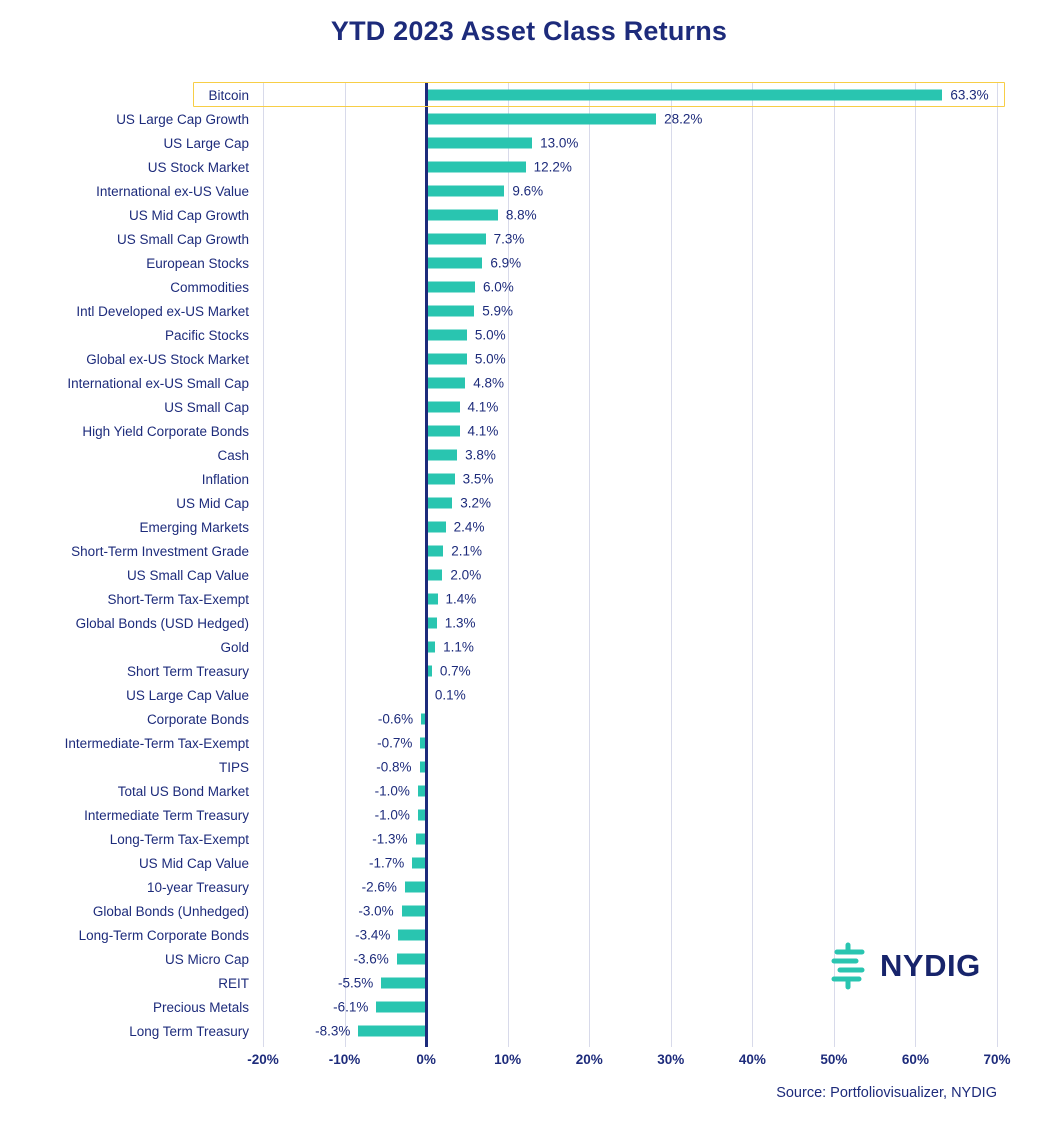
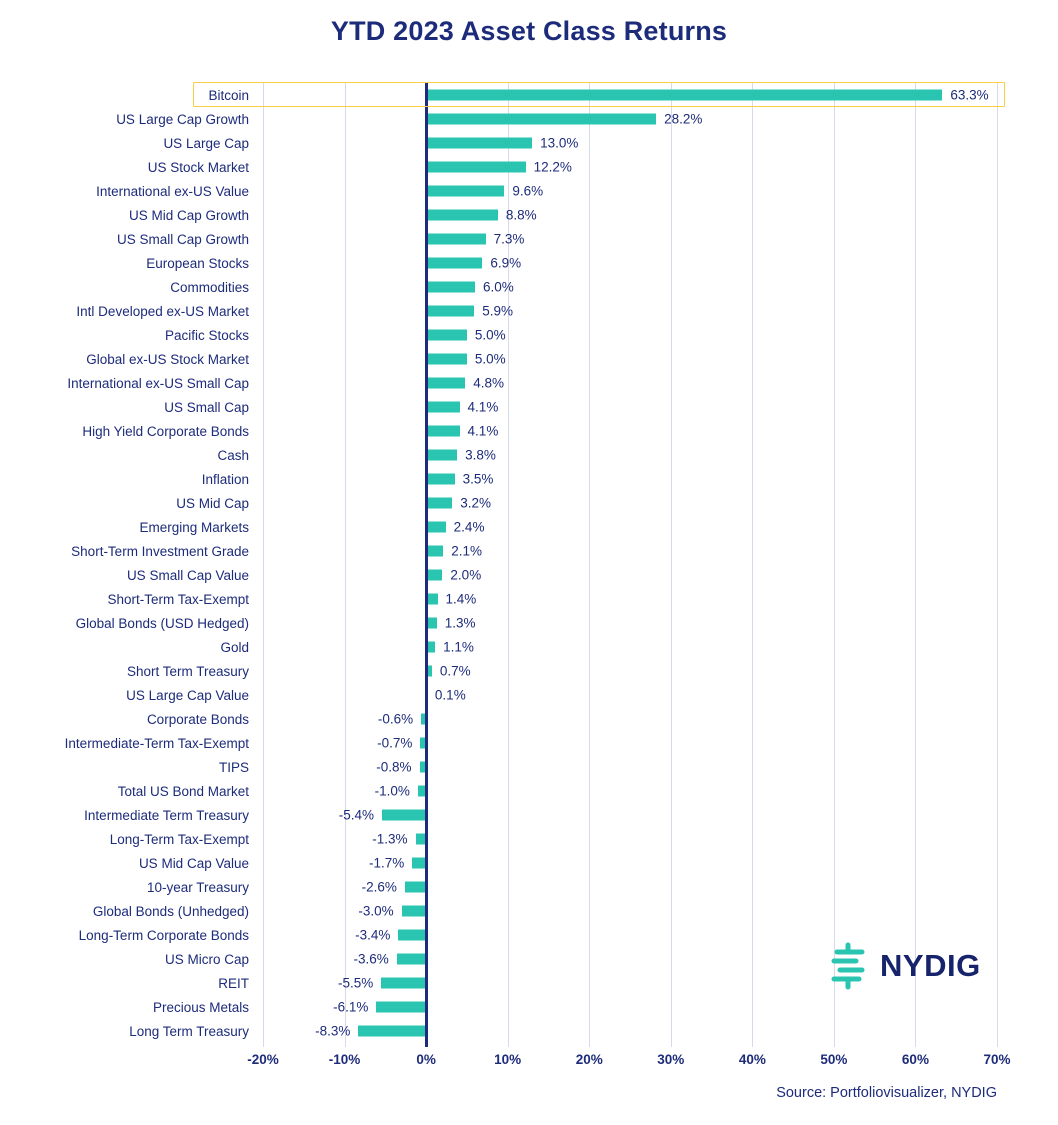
Intermediate Term Treasury: -1.0% -> -5.4%
